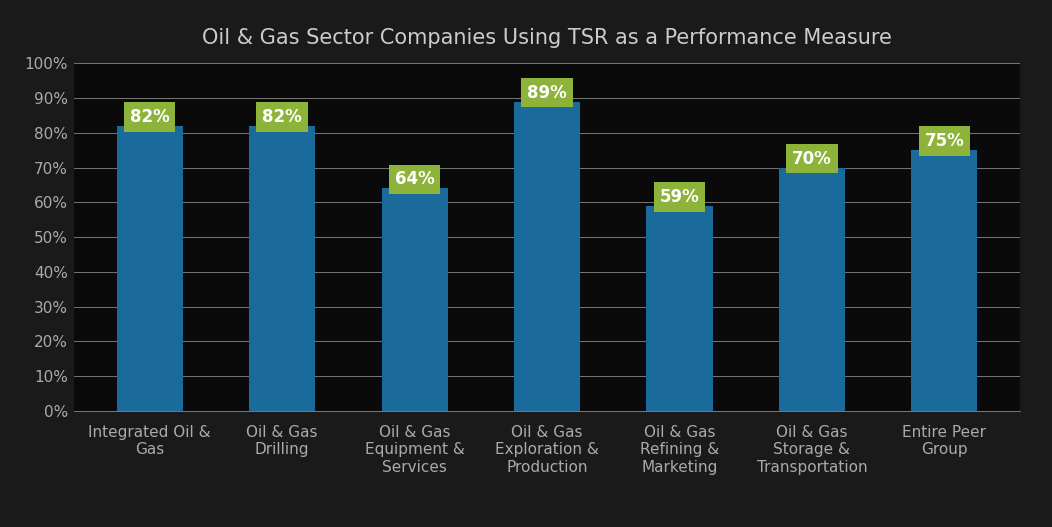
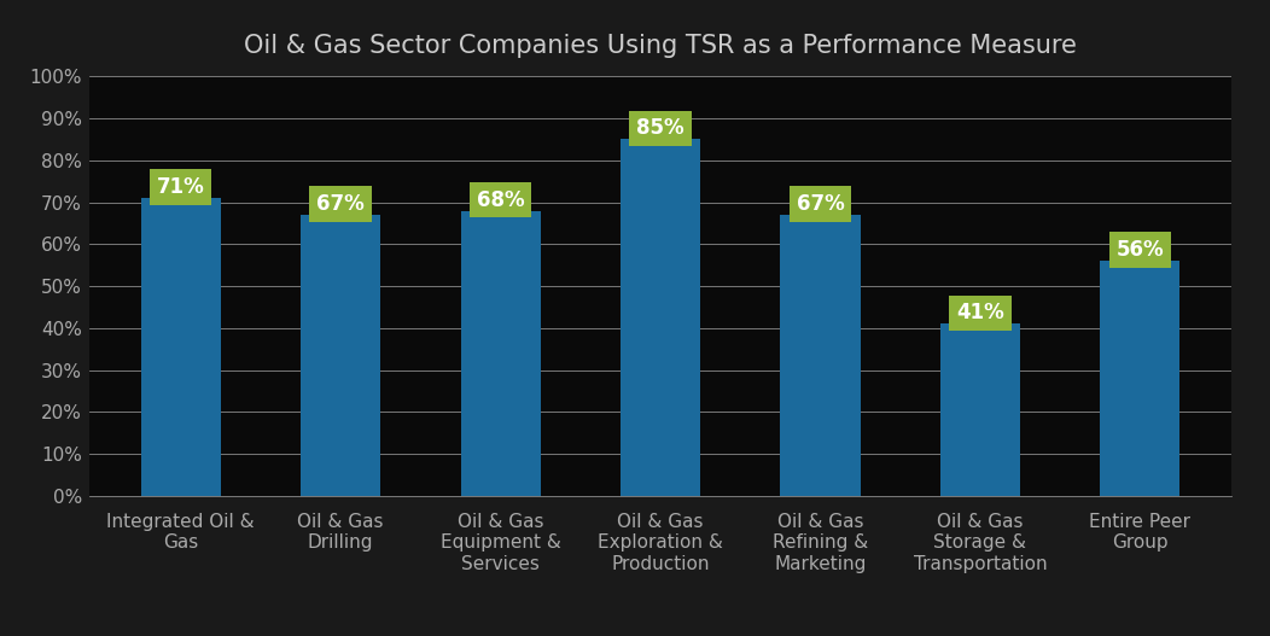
Integrated Oil & Gas: 82% -> 71%
Oil & Gas Drilling: 82% -> 67%
Oil & Gas Equipment & Services: 64% -> 68%
Oil & Gas Exploration & Production: 89% -> 85%
Oil & Gas Refining & Marketing: 59% -> 67%
Oil & Gas Storage & Transportation: 70% -> 41%
Entire Peer Group: 75% -> 56%
